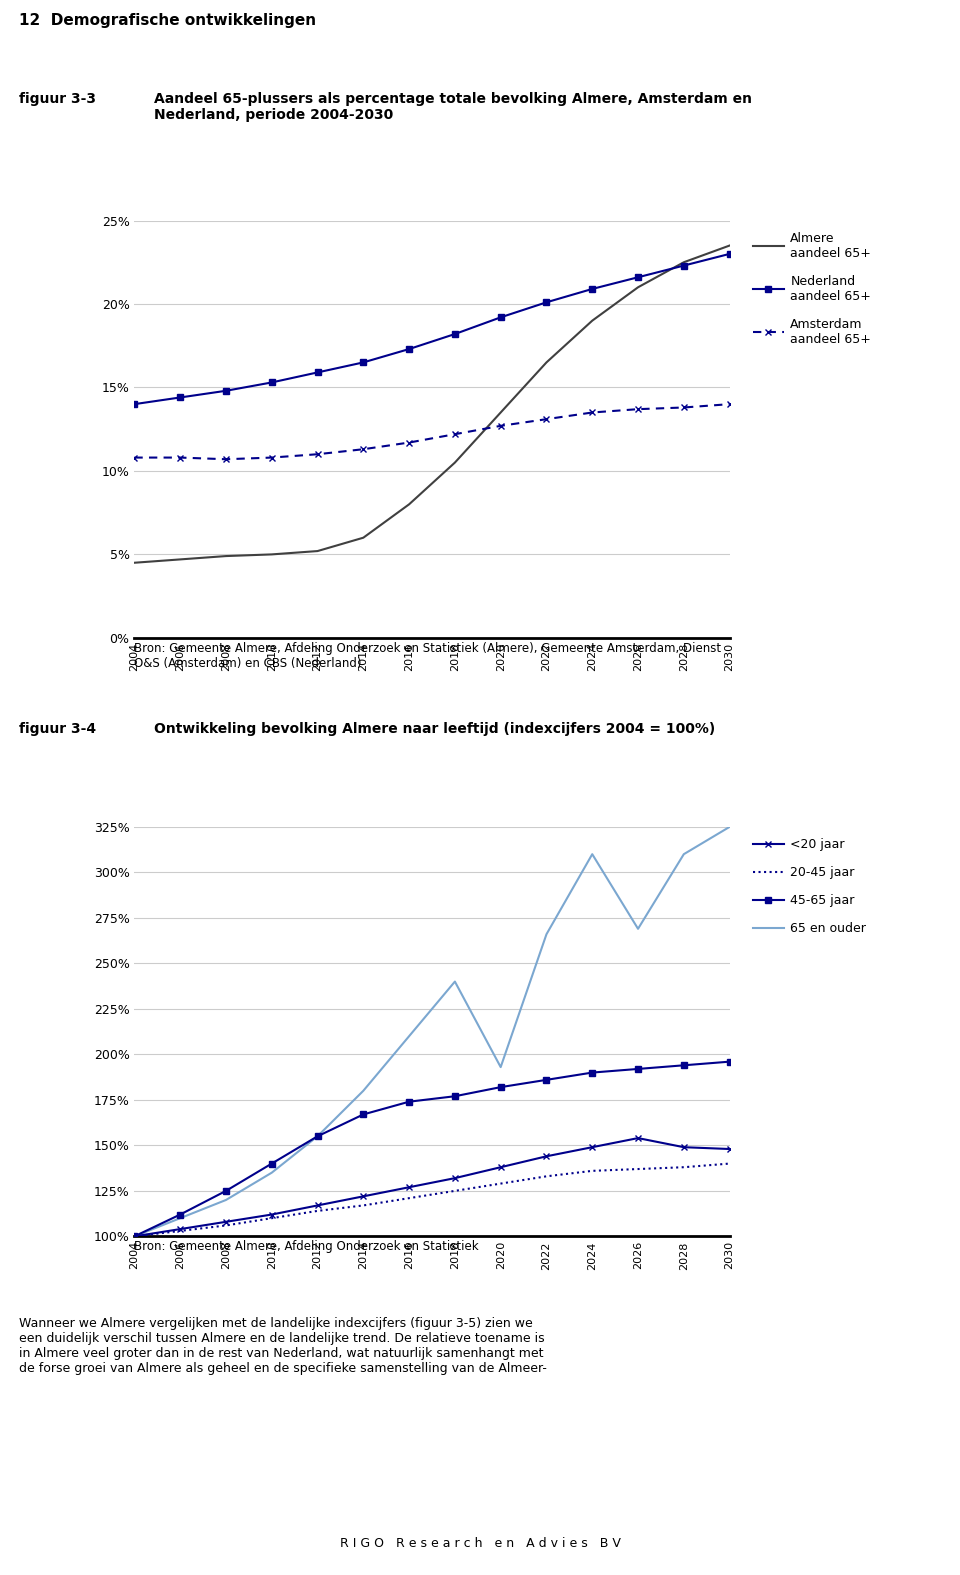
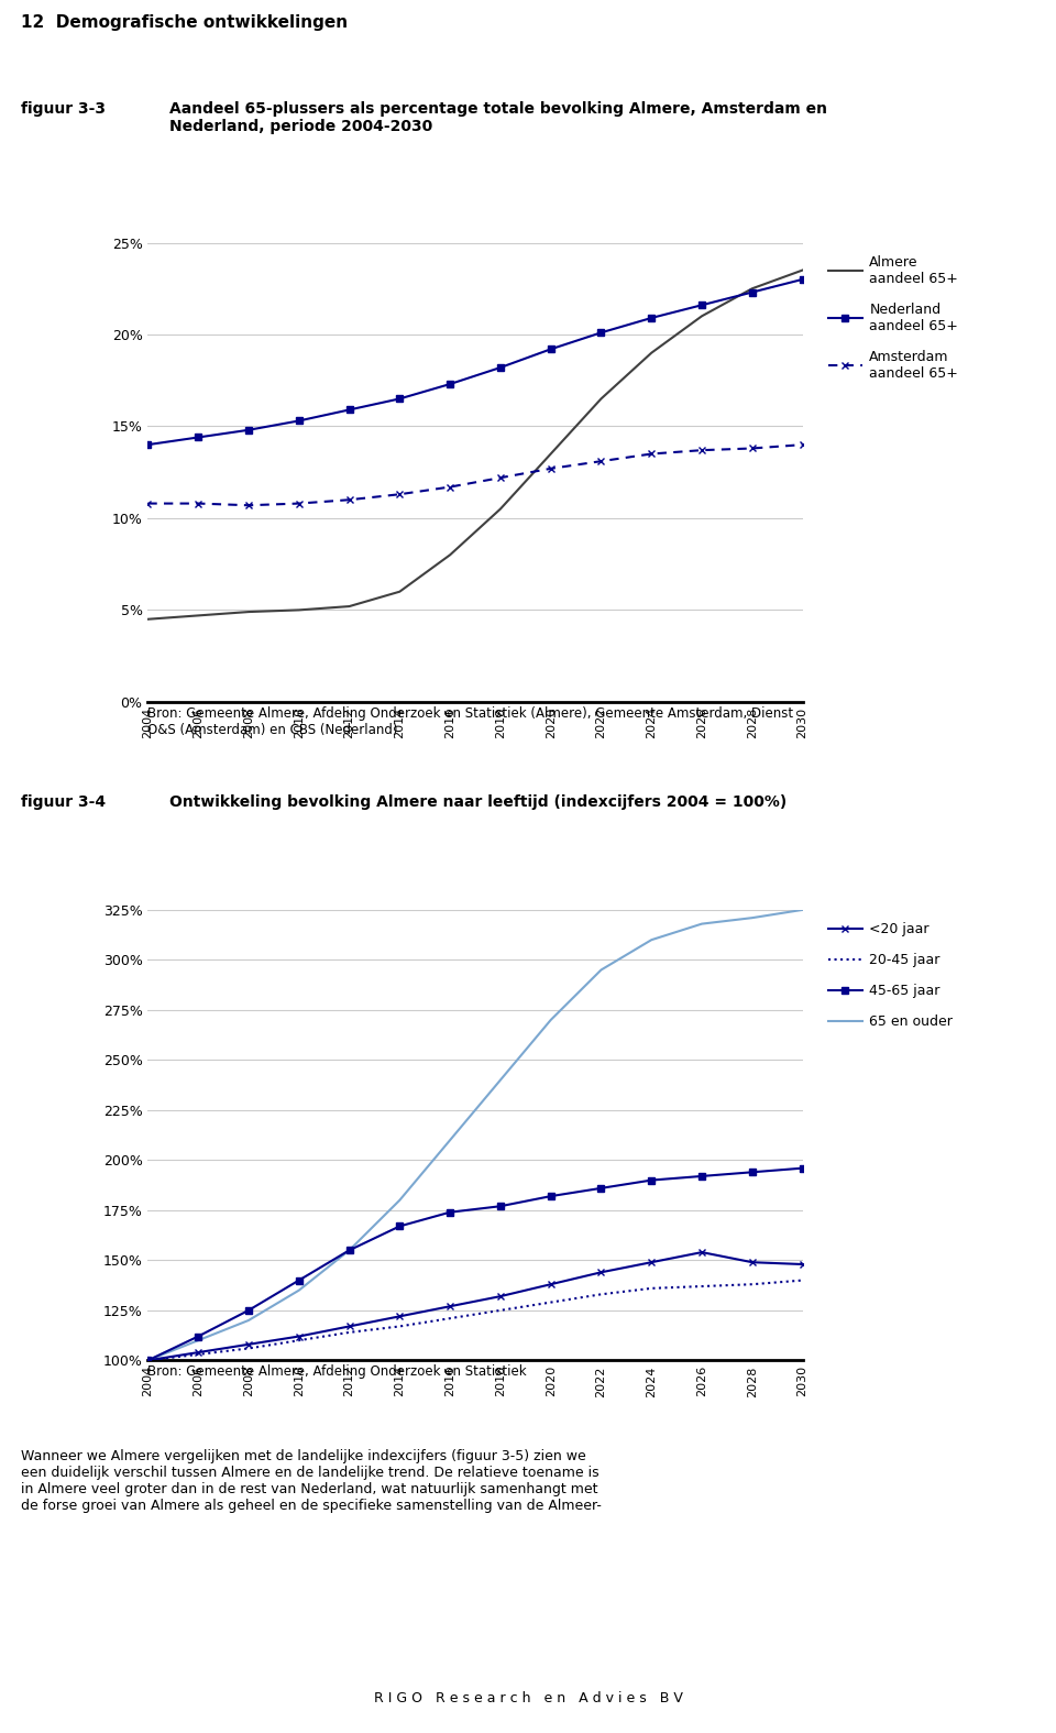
65 en ouder/2020: 193% -> 270%
65 en ouder/2022: 266% -> 295%
65 en ouder/2026: 269% -> 318%
65 en ouder/2028: 310% -> 321%
